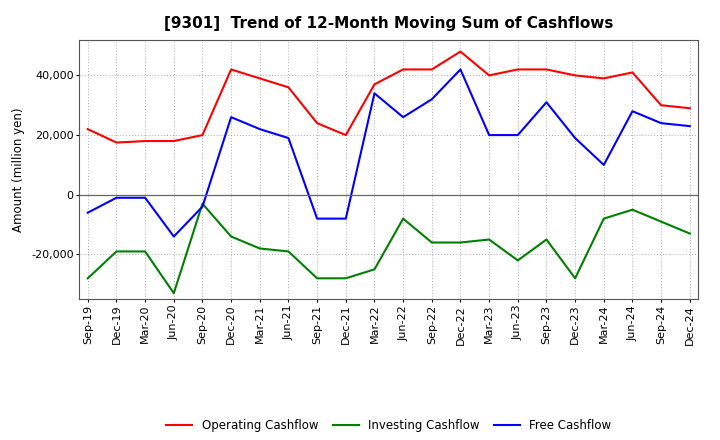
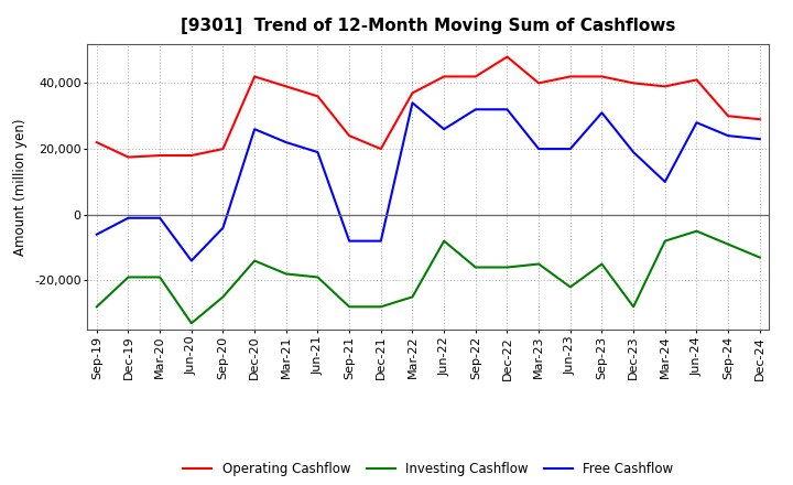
Investing Cashflow/Sep-20: -3,000 -> -25,000
Free Cashflow/Dec-22: 42,000 -> 32,000
